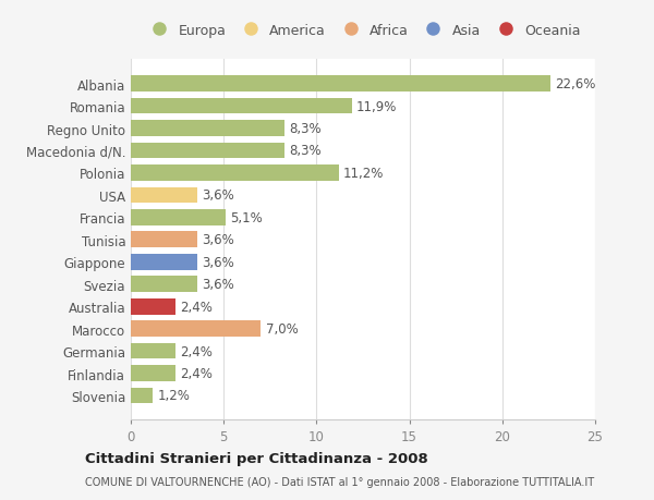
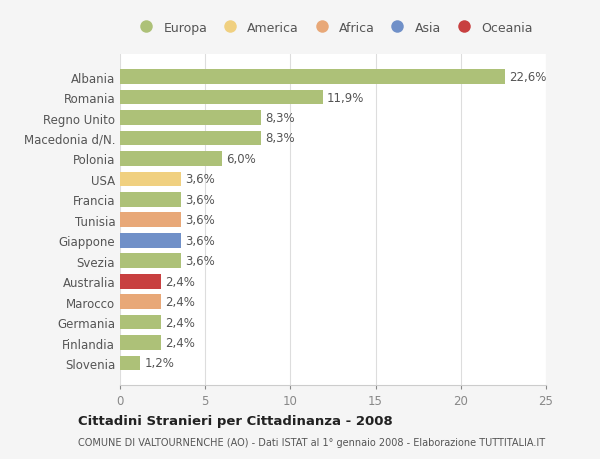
Polonia: 11,2% -> 6,0%
Francia: 5,1% -> 3,6%
Marocco: 7,0% -> 2,4%
